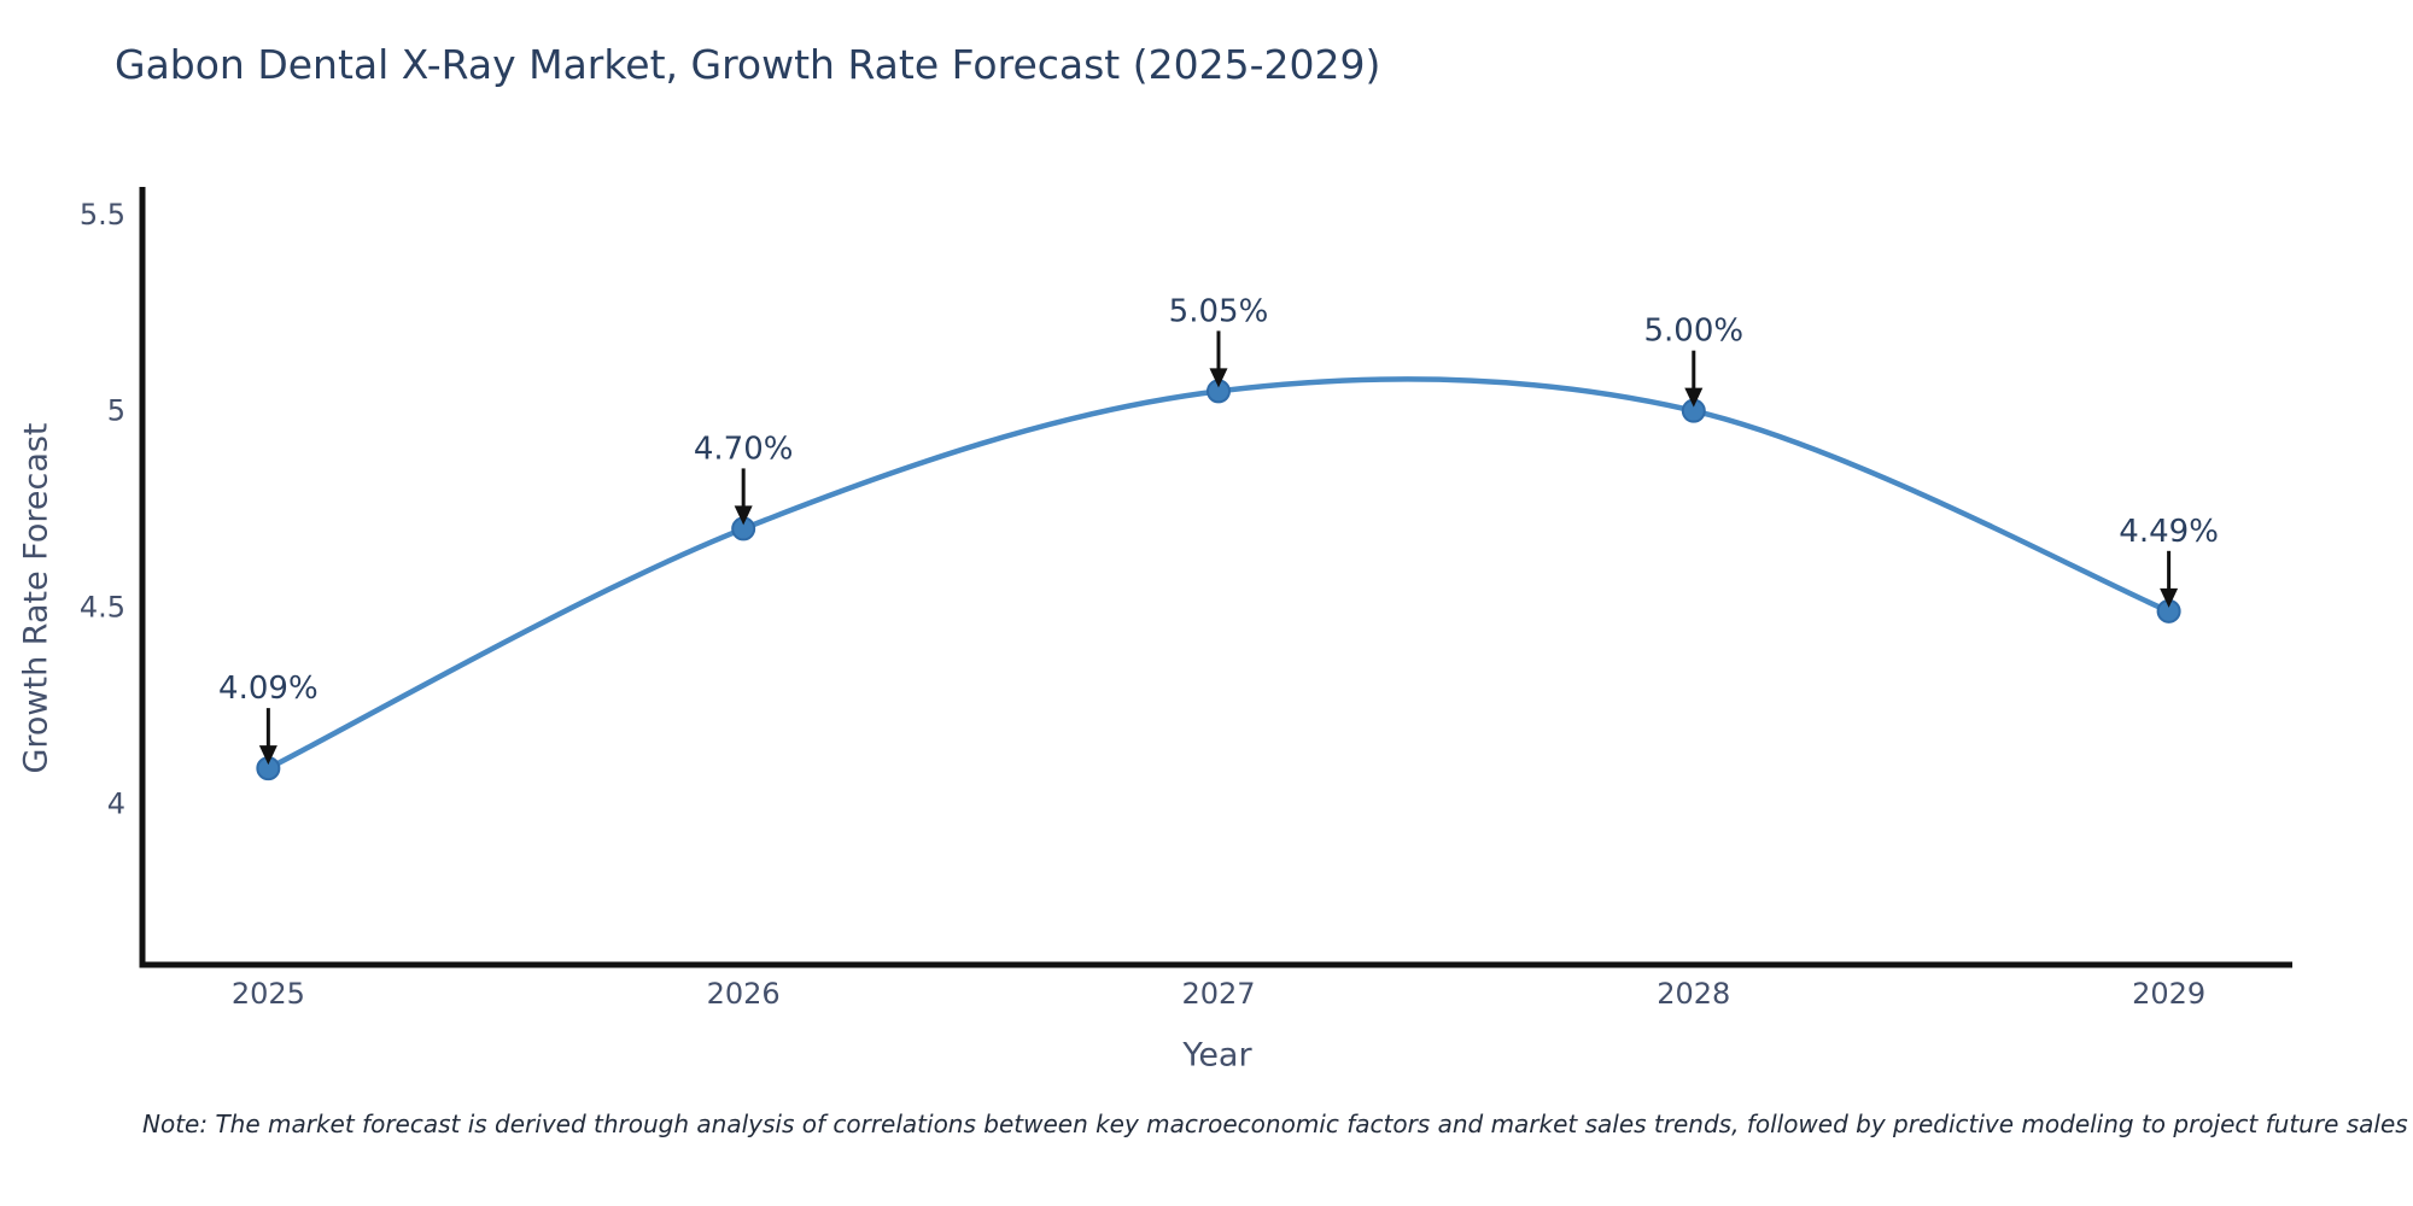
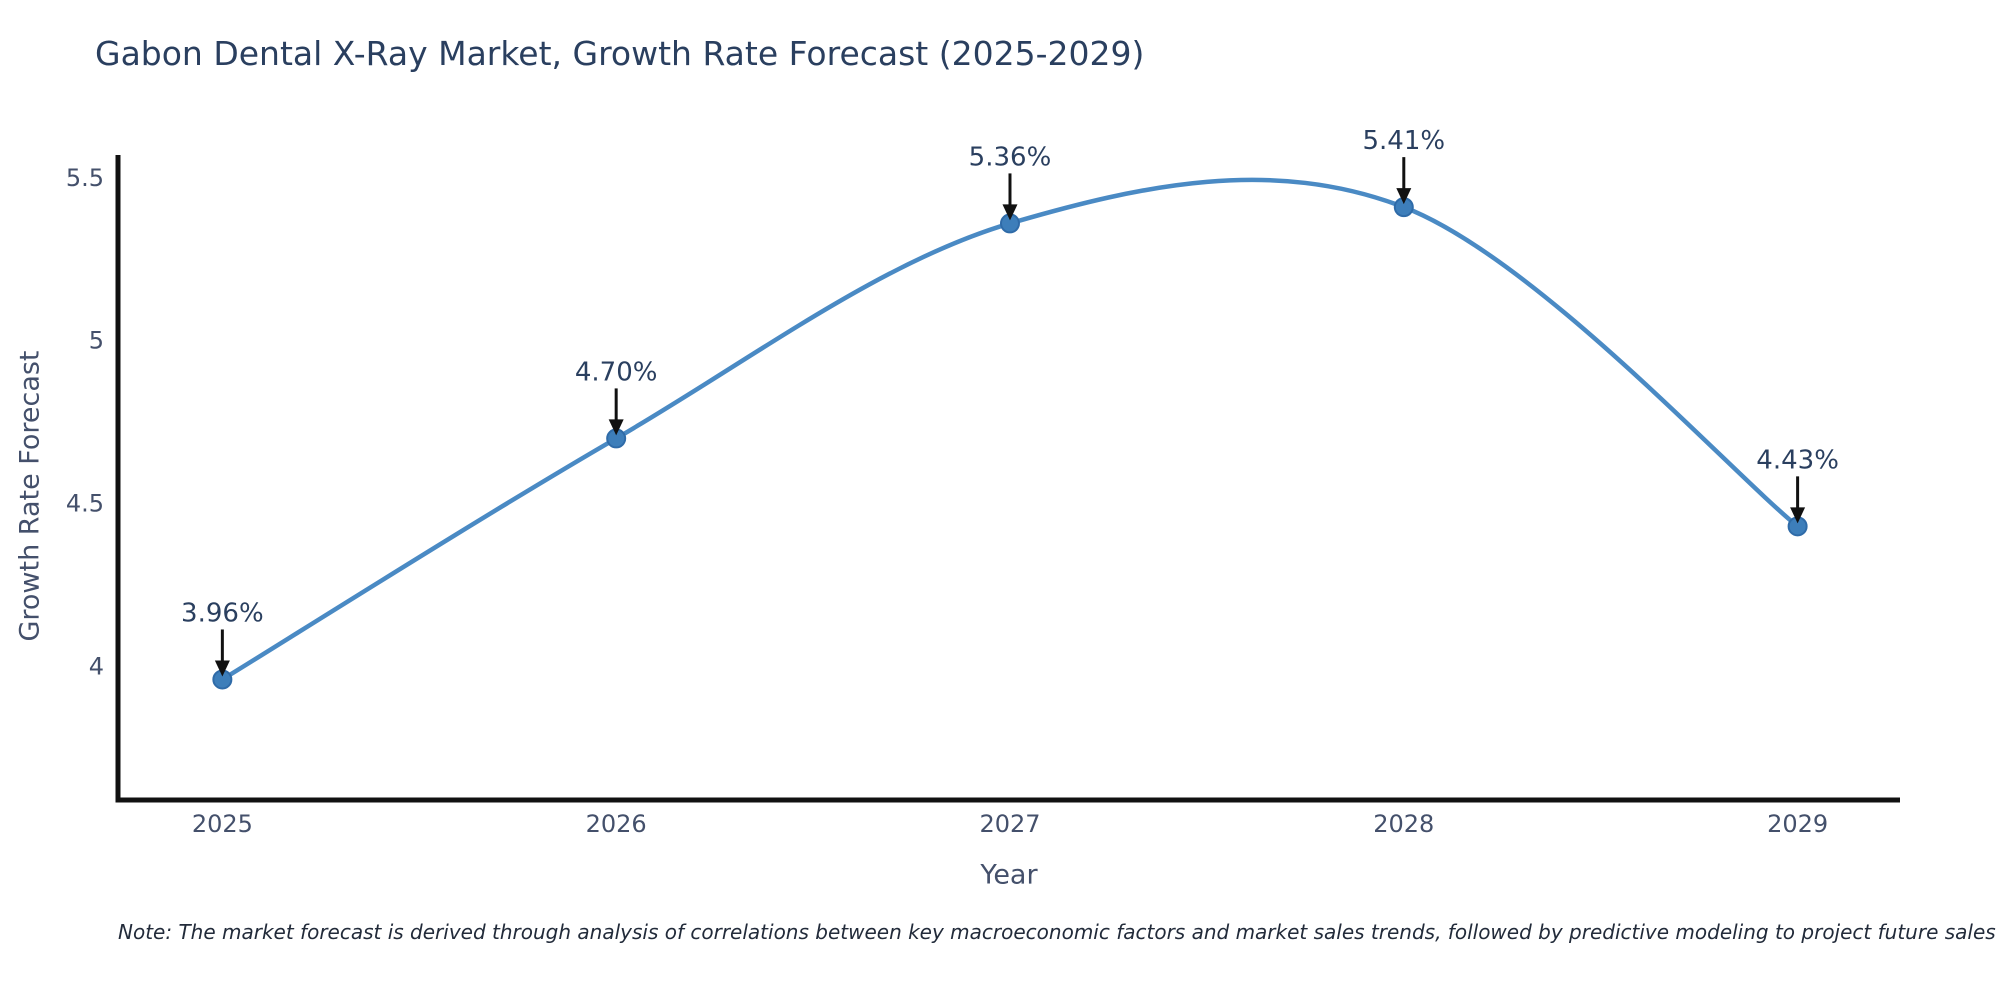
2025: 4.09% -> 3.96%
2027: 5.05% -> 5.36%
2028: 5.00% -> 5.41%
2029: 4.49% -> 4.43%
